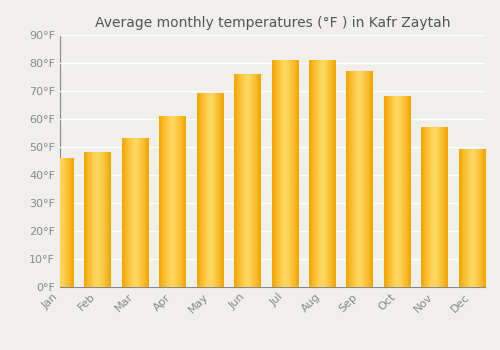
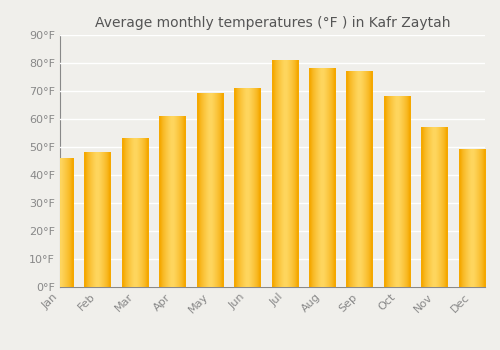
Jun: 76°F -> 71°F
Aug: 81°F -> 78°F
